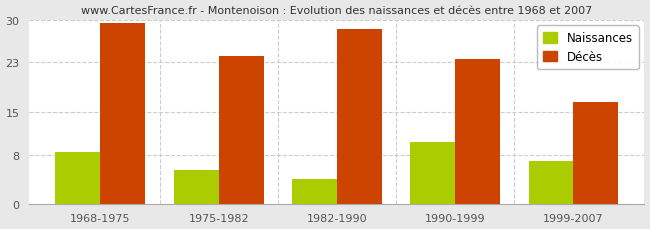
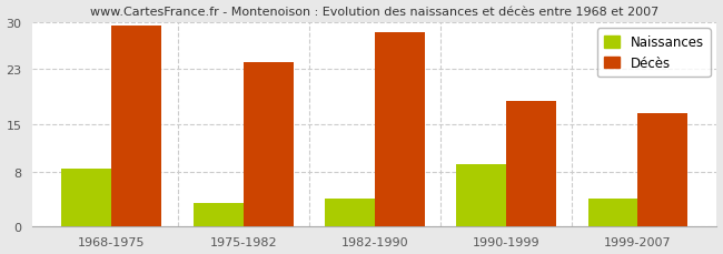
Naissances/1975-1982: 5.5 -> 3.4
Naissances/1990-1999: 10.0 -> 9.0
Décès/1990-1999: 23.5 -> 18.4
Naissances/1999-2007: 7.0 -> 4.0
